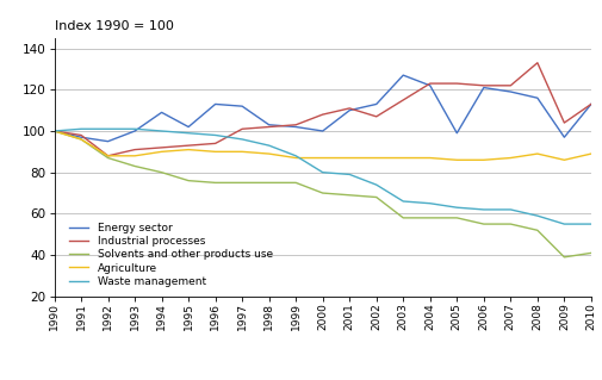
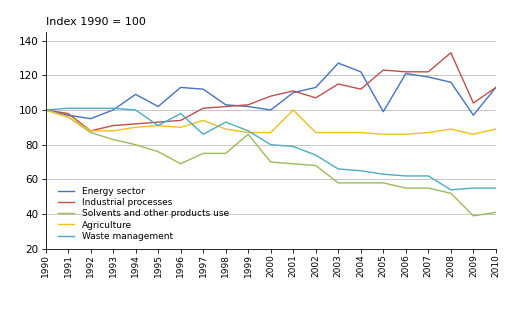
Waste management/1995: 99 -> 91
Solvents and other products use/1996: 75 -> 69
Agriculture/1997: 90 -> 94
Waste management/1997: 96 -> 86
Solvents and other products use/1999: 75 -> 86
Agriculture/2001: 87 -> 100
Industrial processes/2004: 123 -> 112
Waste management/2008: 59 -> 54
